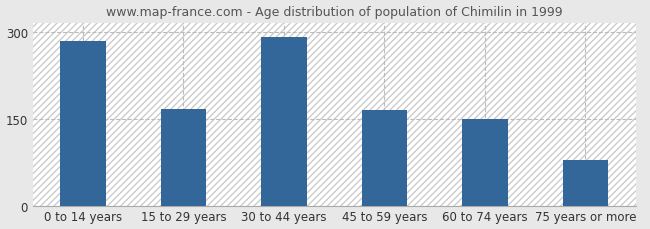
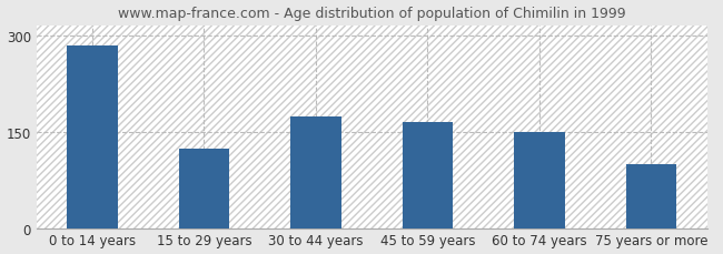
15 to 29 years: 167 -> 124
30 to 44 years: 291 -> 174
75 years or more: 78 -> 100
